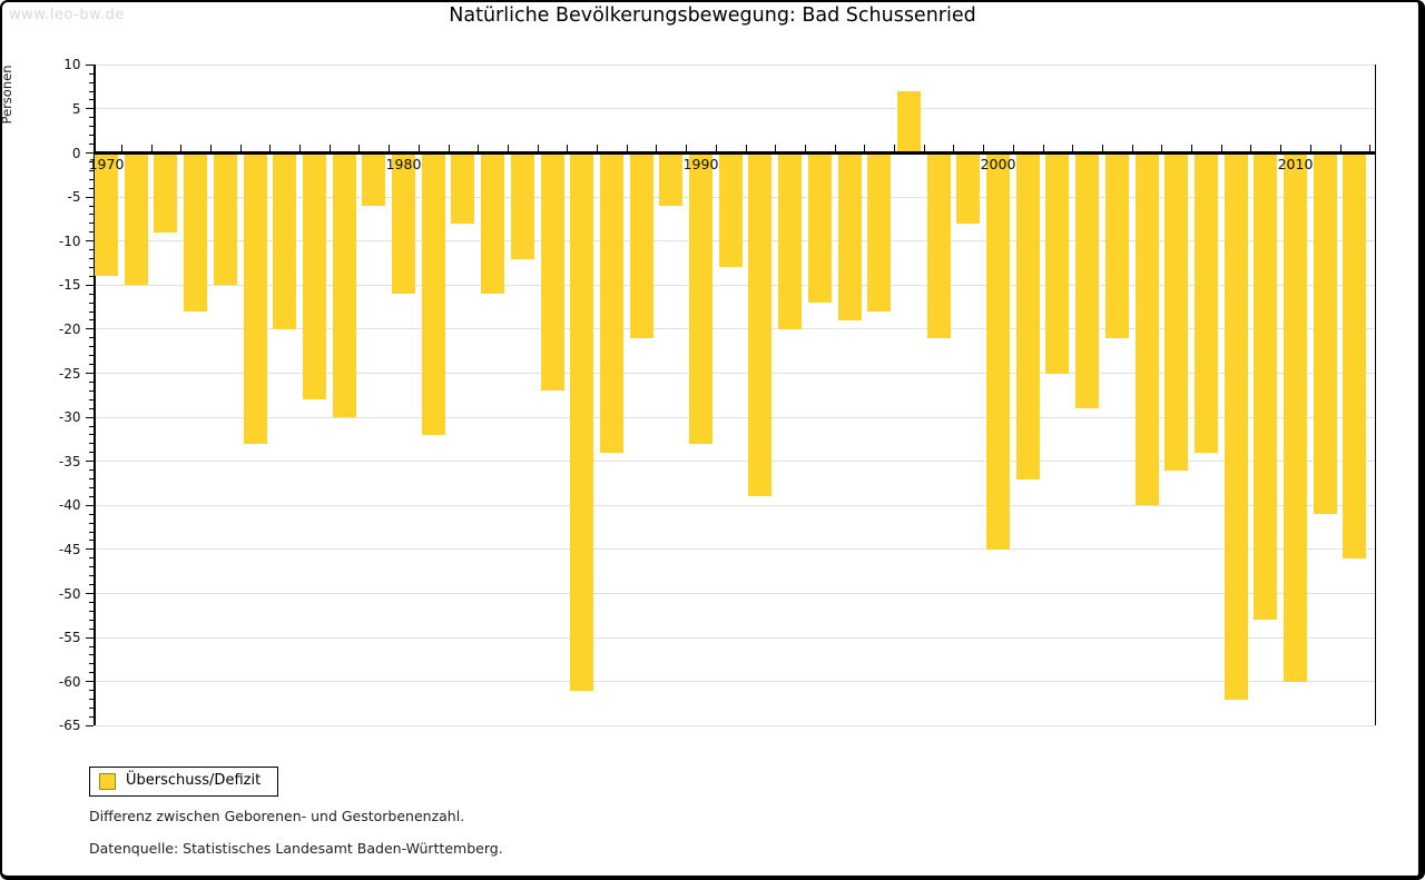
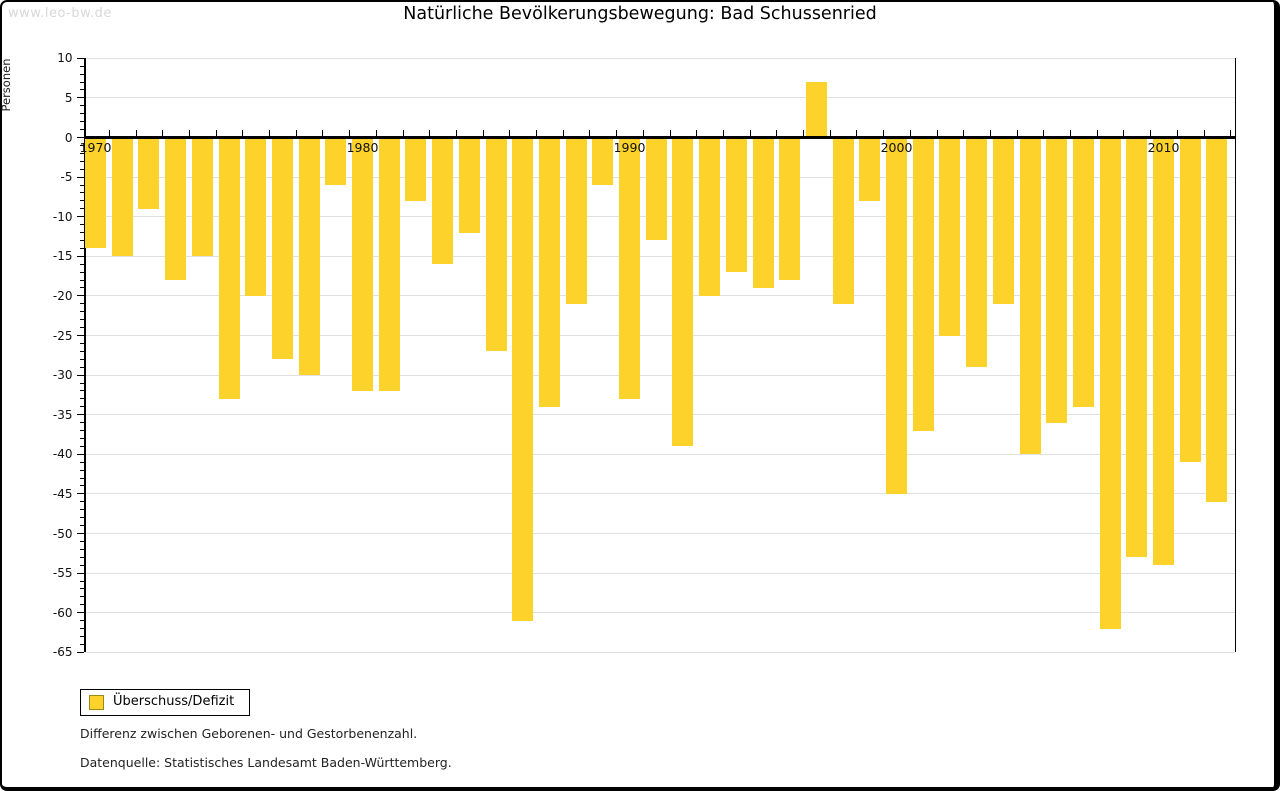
1980: -16 -> -32
2010: -60 -> -54
